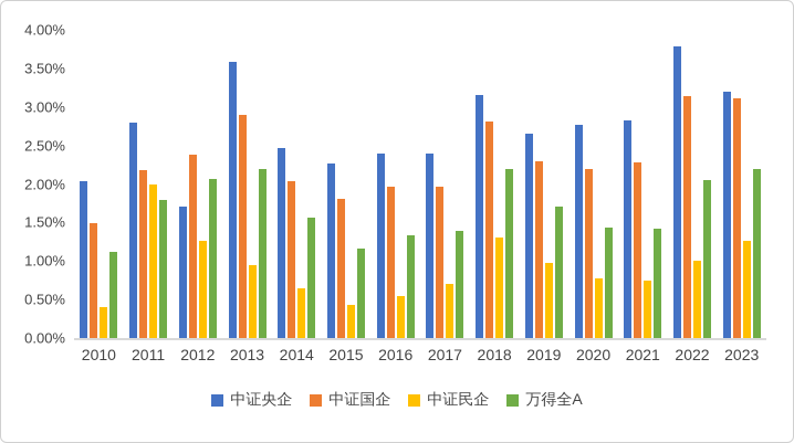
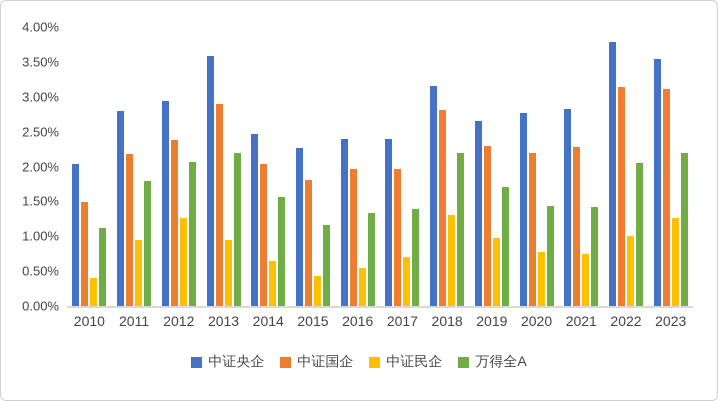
中证民企/2011: 2.0% -> 0.9%
中证央企/2012: 1.7% -> 2.9%
中证央企/2023: 3.2% -> 3.5%
